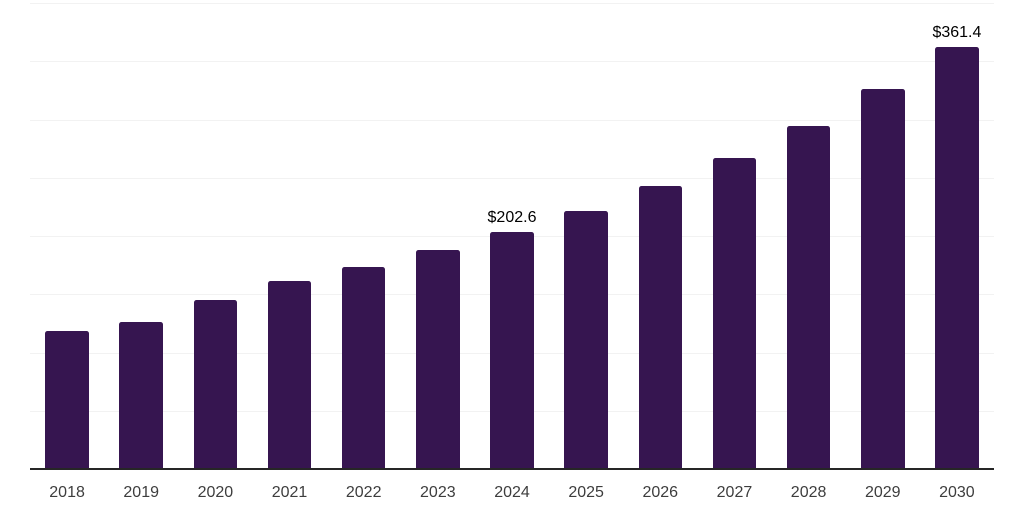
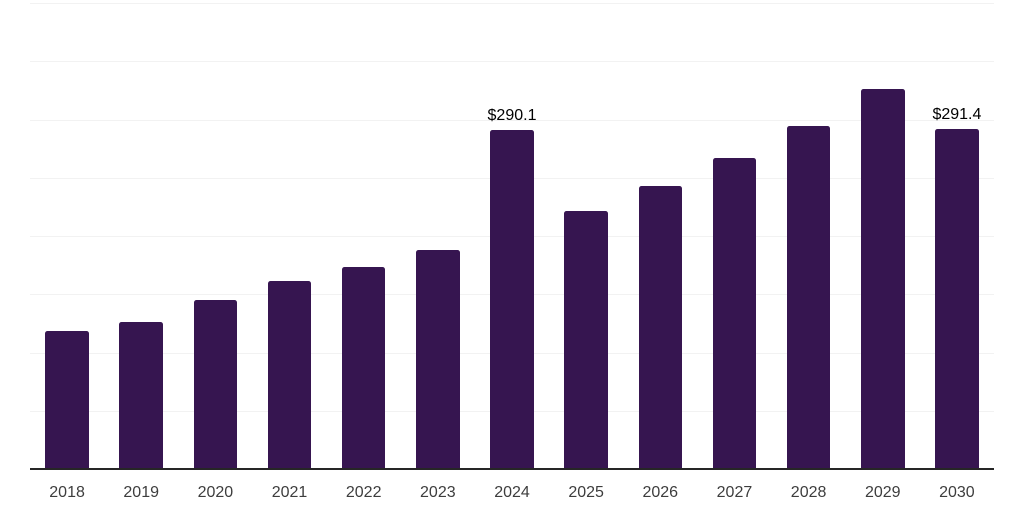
2024: $202.6 -> $290.1
2030: $361.4 -> $291.4
